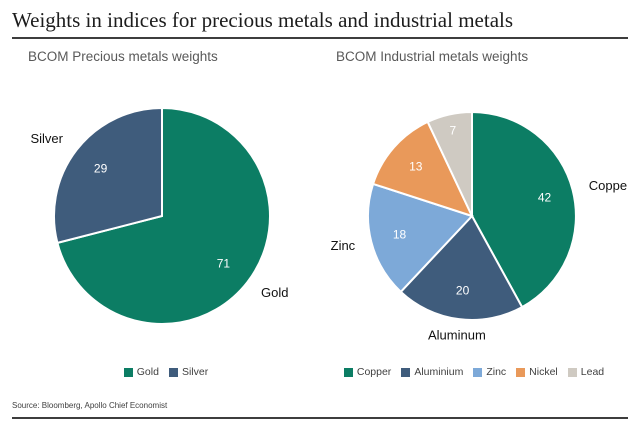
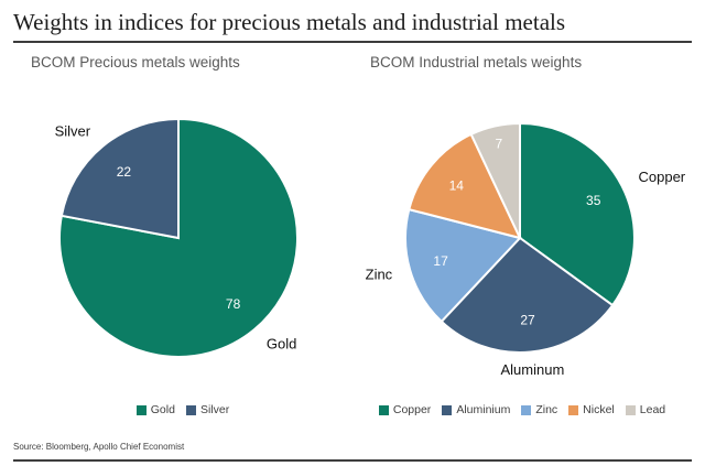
BCOM Precious metals weights/Gold: 71 -> 78
BCOM Precious metals weights/Silver: 29 -> 22
BCOM Industrial metals weights/Copper: 42 -> 35
BCOM Industrial metals weights/Aluminum: 20 -> 27
BCOM Industrial metals weights/Zinc: 18 -> 17
BCOM Industrial metals weights/Nickel: 13 -> 14
